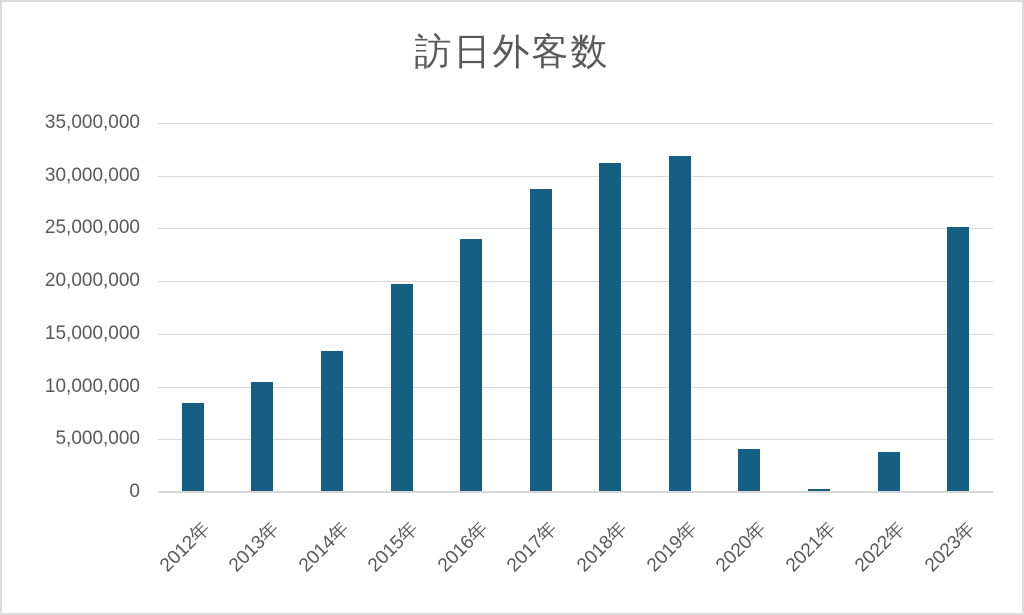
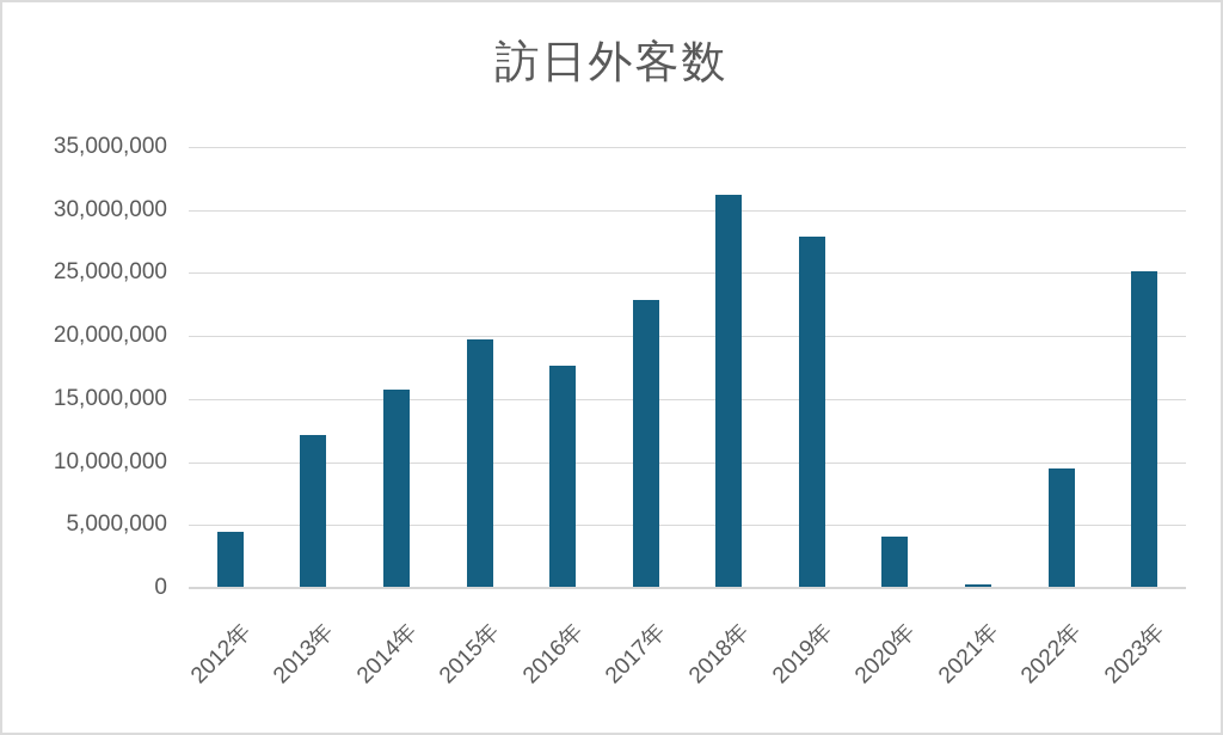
2012年: 8400000 -> 4500000
2013年: 10400000 -> 12100000
2014年: 13400000 -> 15700000
2016年: 24000000 -> 17600000
2017年: 28700000 -> 22900000
2019年: 31900000 -> 27900000
2022年: 3800000 -> 9500000
